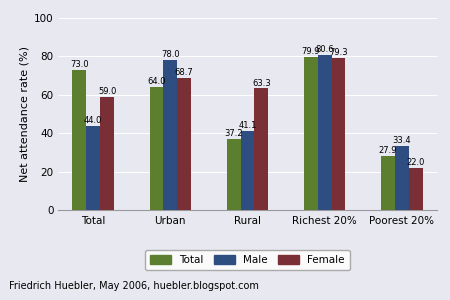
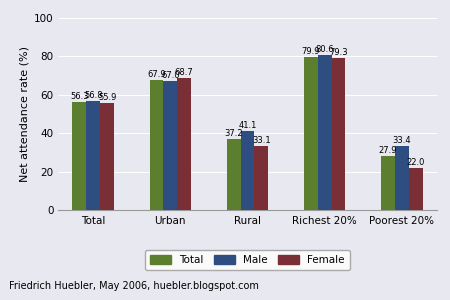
Total/Total: 73 -> 56
Male/Total: 44 -> 57
Female/Total: 59 -> 56
Total/Urban: 64 -> 68
Male/Urban: 78 -> 67
Female/Rural: 63.3 -> 33.1
